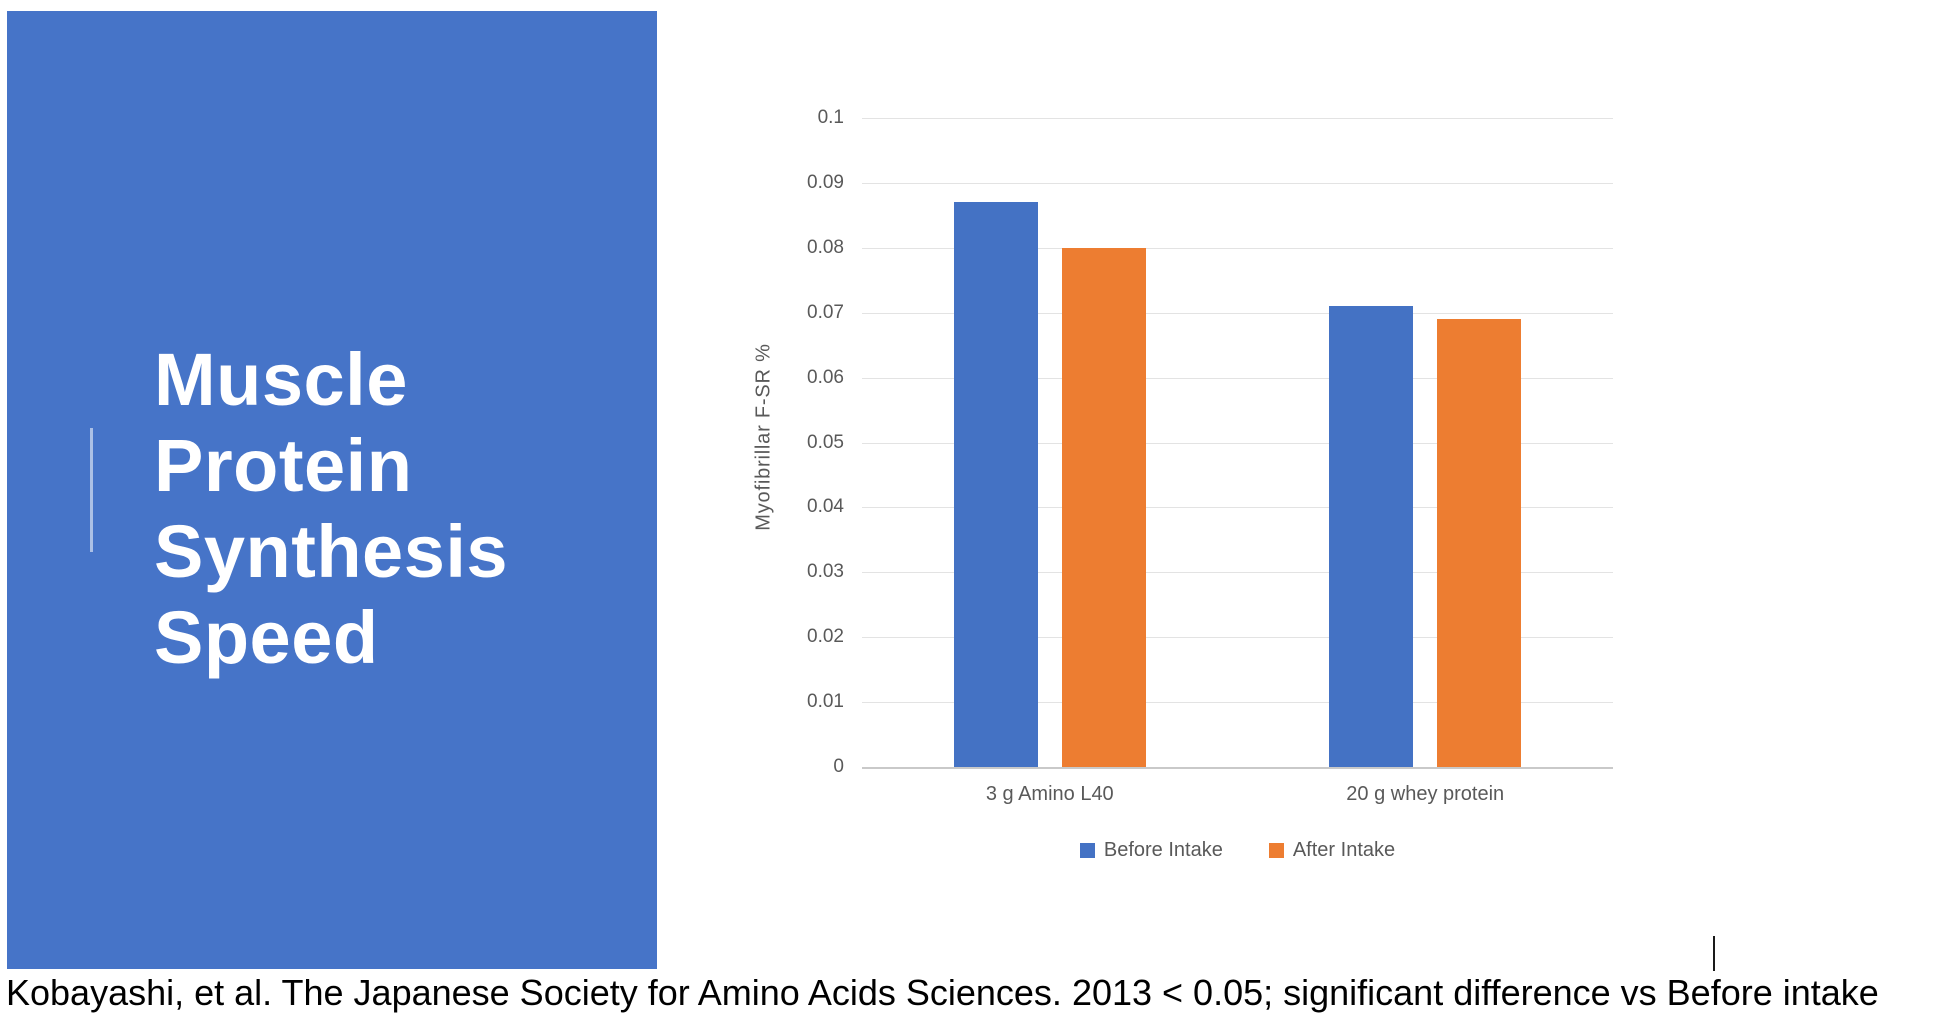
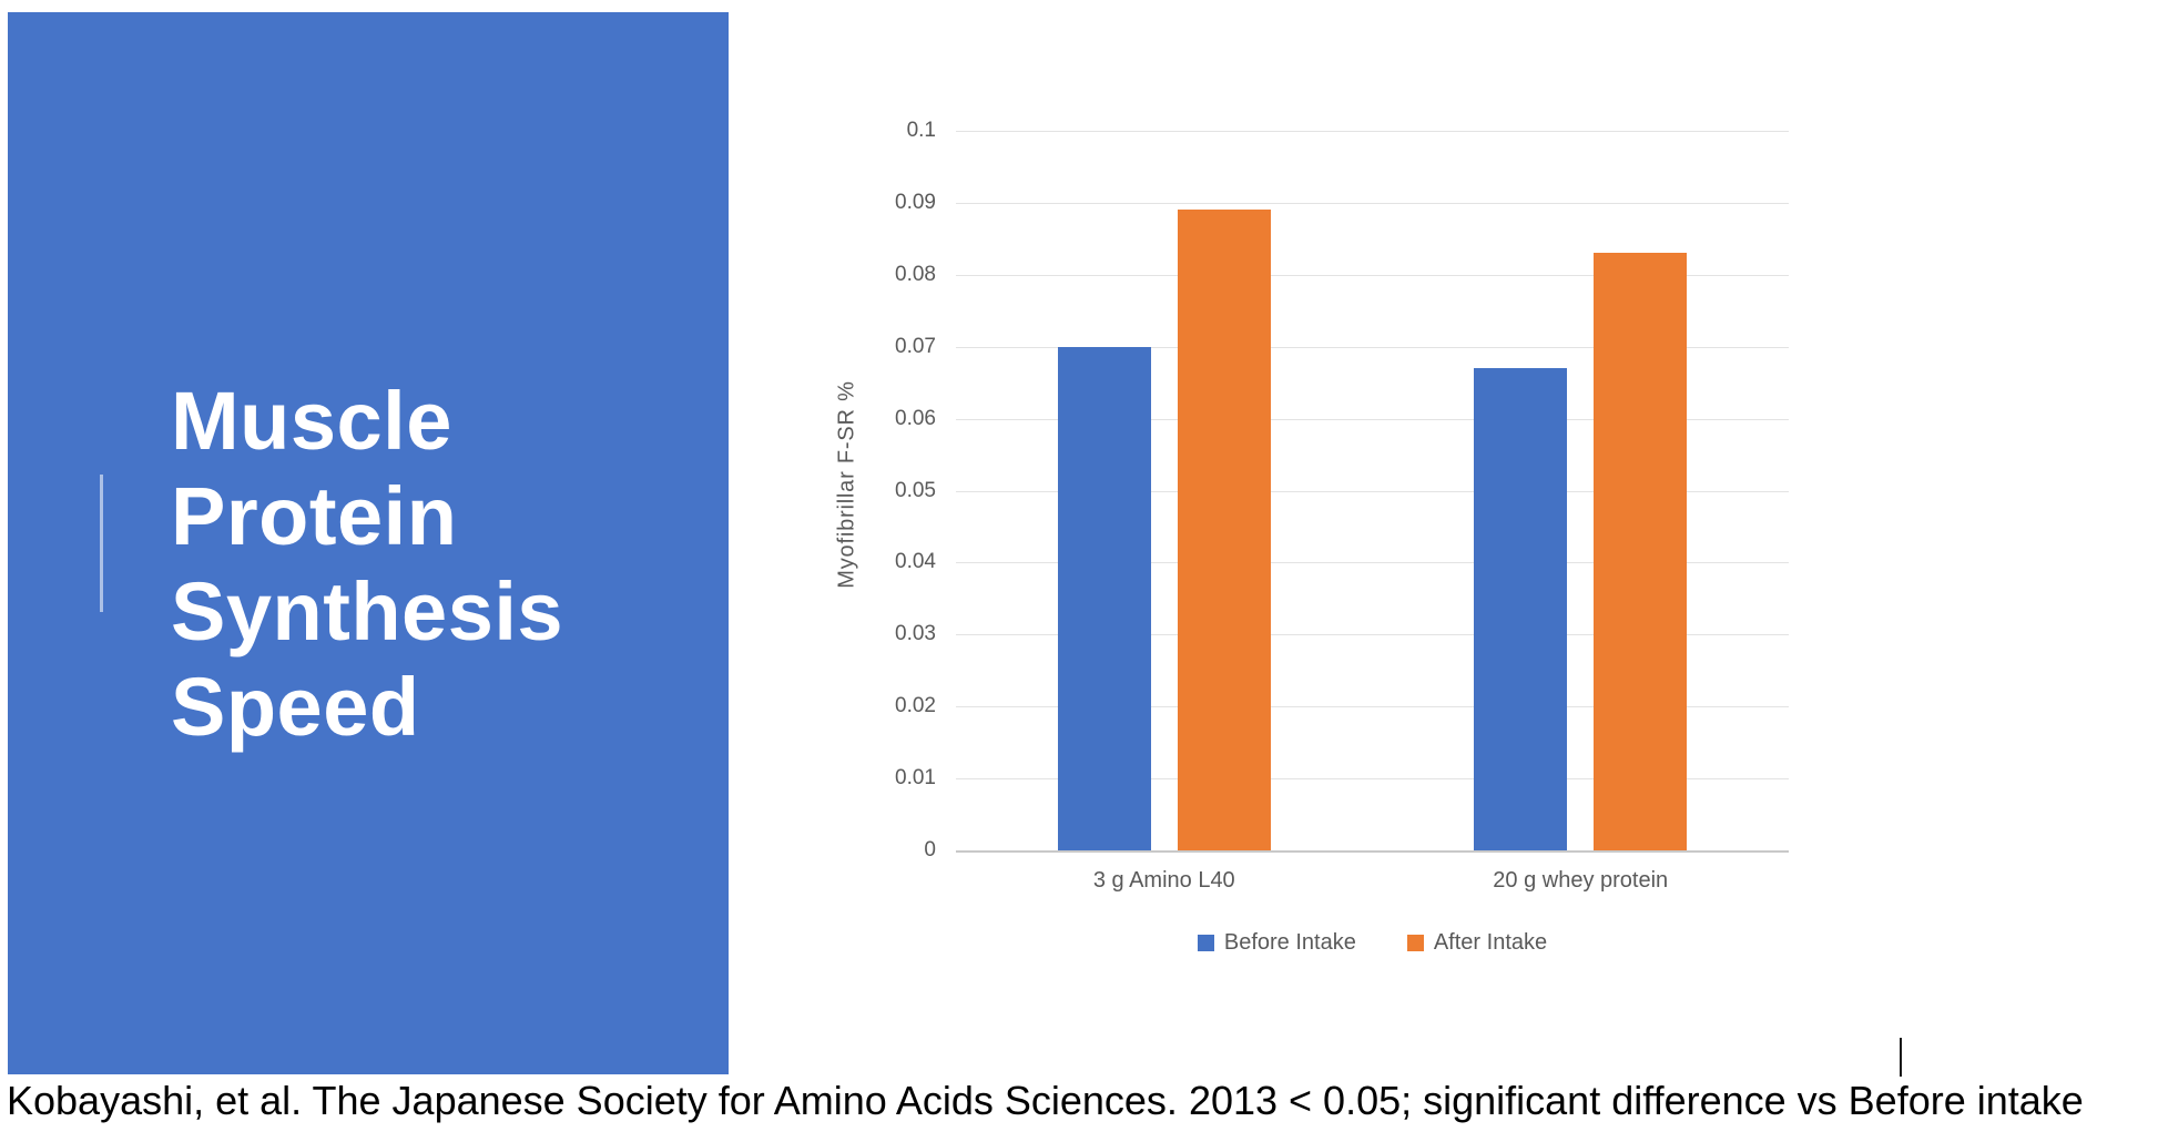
Before Intake/3 g Amino L40: 0.087 -> 0.070
After Intake/3 g Amino L40: 0.080 -> 0.089
Before Intake/20 g whey protein: 0.071 -> 0.067
After Intake/20 g whey protein: 0.069 -> 0.083
